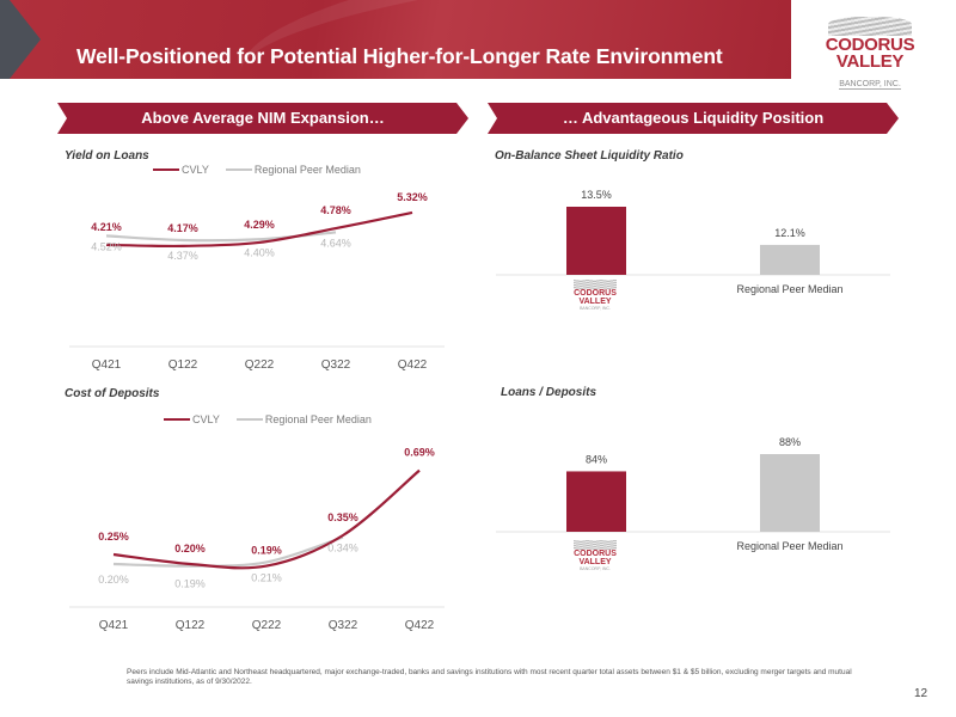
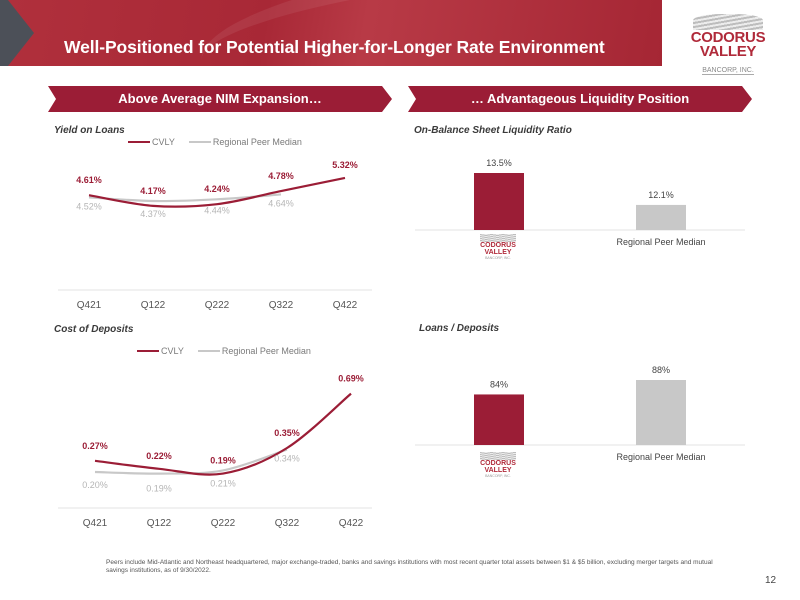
Yield on Loans/CVLY/Q421: 4.21% -> 4.61%
Yield on Loans/CVLY/Q222: 4.29% -> 4.24%
Yield on Loans/Regional Peer Median/Q222: 4.40% -> 4.44%
Cost of Deposits/CVLY/Q421: 0.25% -> 0.27%
Cost of Deposits/CVLY/Q122: 0.20% -> 0.22%
